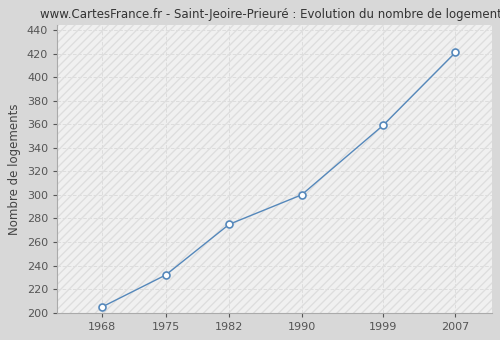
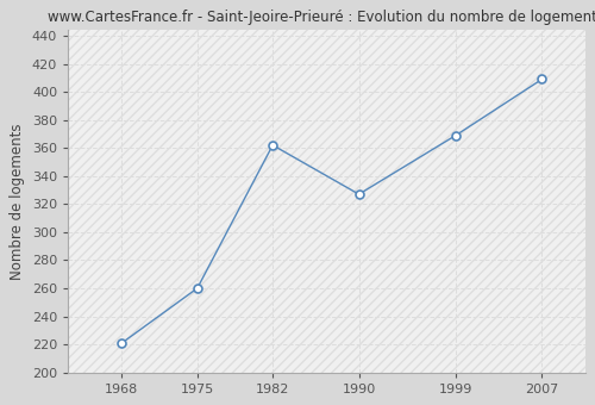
1968: 205 -> 221
1975: 232 -> 260
1982: 275 -> 362
1990: 300 -> 327
1999: 359 -> 369
2007: 421 -> 409
